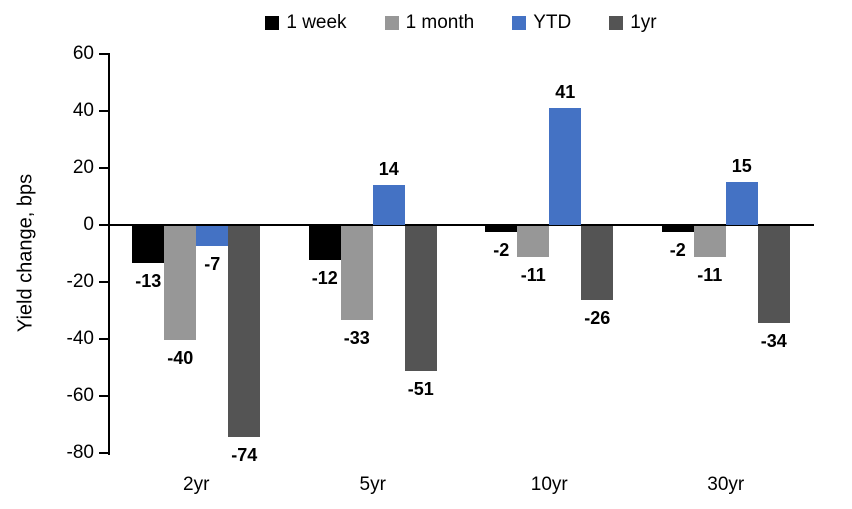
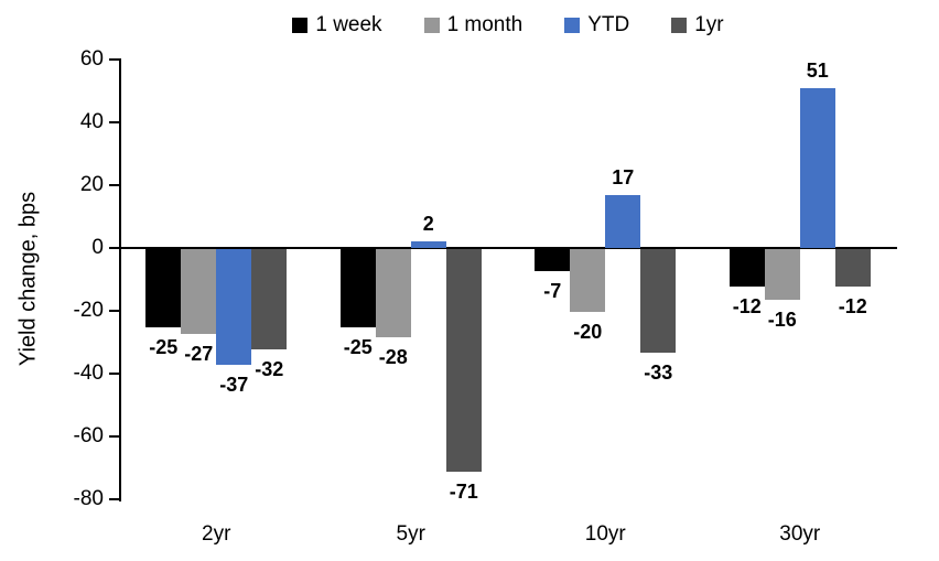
1 week/2yr: -13 -> -25
1 month/2yr: -40 -> -27
YTD/2yr: -7 -> -37
1yr/2yr: -74 -> -32
1 week/5yr: -12 -> -25
1 month/5yr: -33 -> -28
YTD/5yr: 14 -> 2
1yr/5yr: -51 -> -71
1 week/10yr: -2 -> -7
1 month/10yr: -11 -> -20
YTD/10yr: 41 -> 17
1yr/10yr: -26 -> -33
1 week/30yr: -2 -> -12
1 month/30yr: -11 -> -16
YTD/30yr: 15 -> 51
1yr/30yr: -34 -> -12
